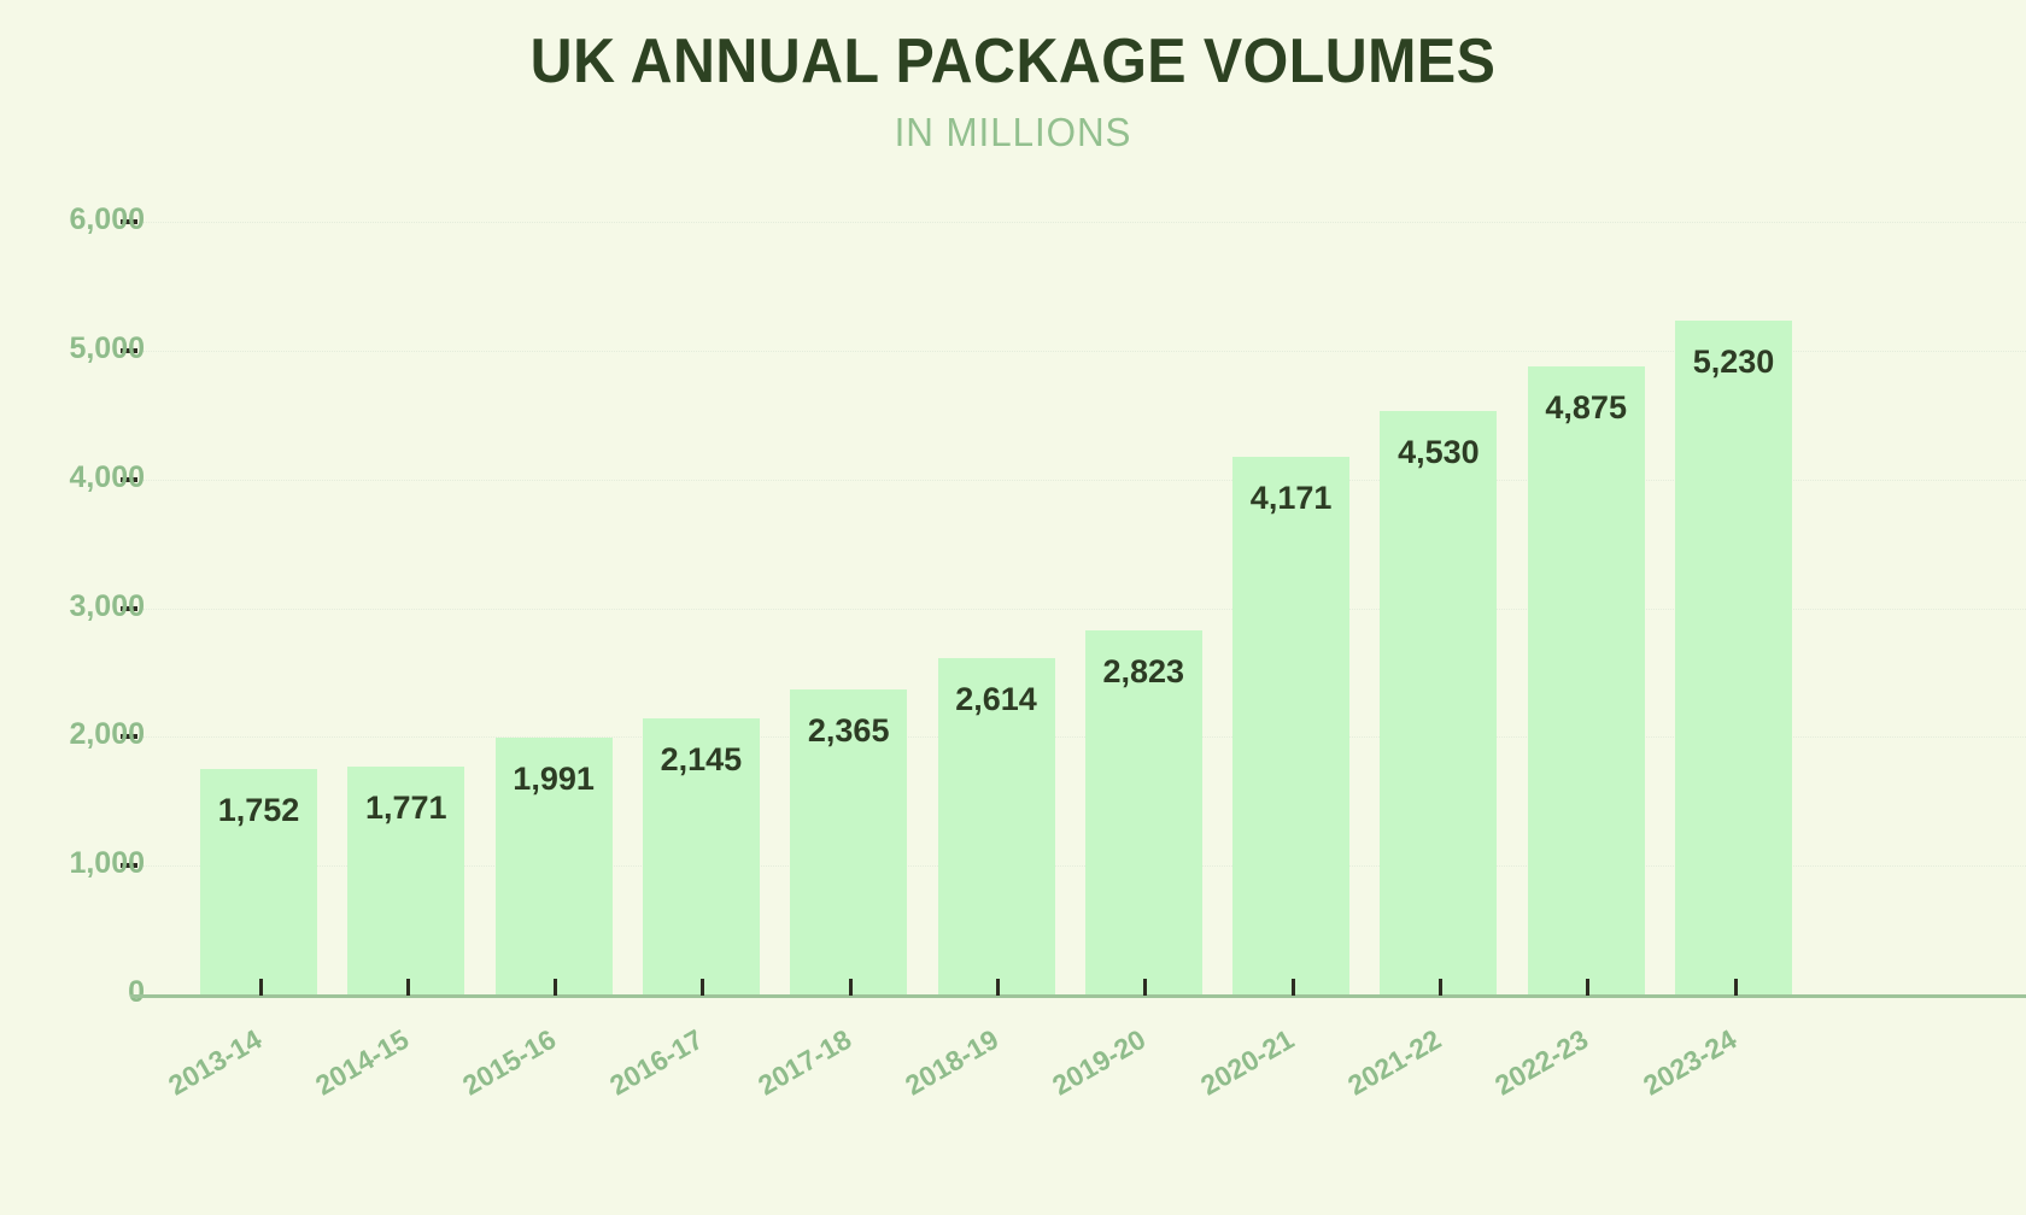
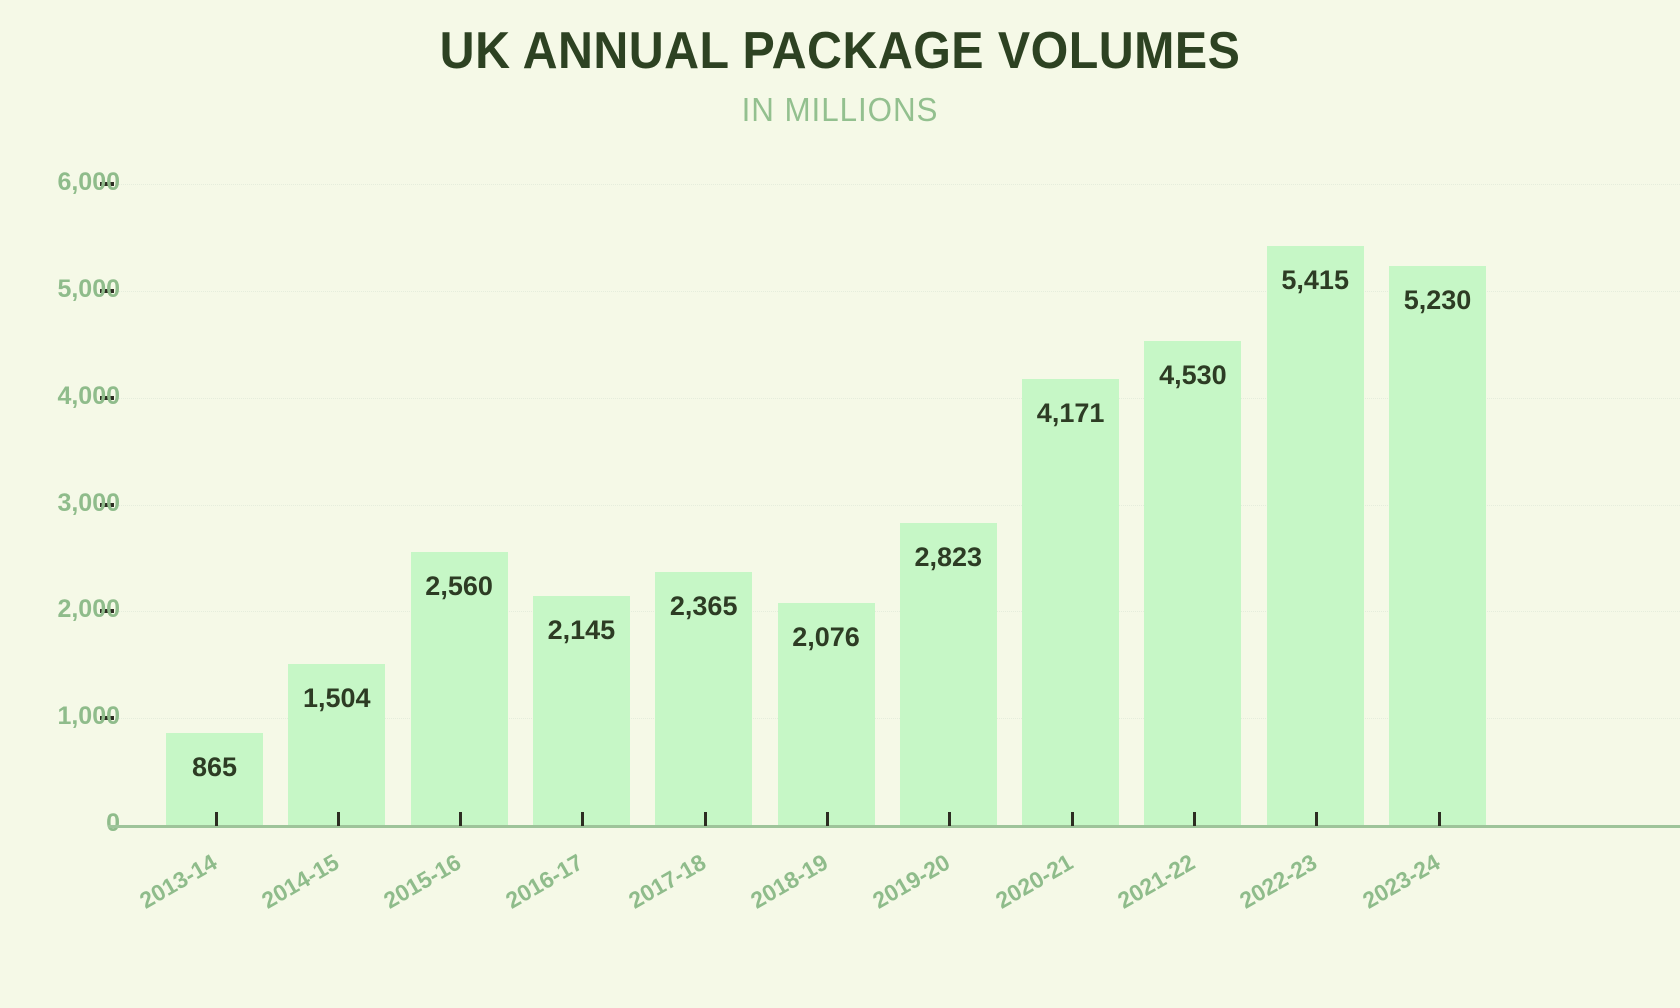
2013-14: 1,752 -> 865
2014-15: 1,771 -> 1,504
2015-16: 1,991 -> 2,560
2018-19: 2,614 -> 2,076
2022-23: 4,875 -> 5,415
